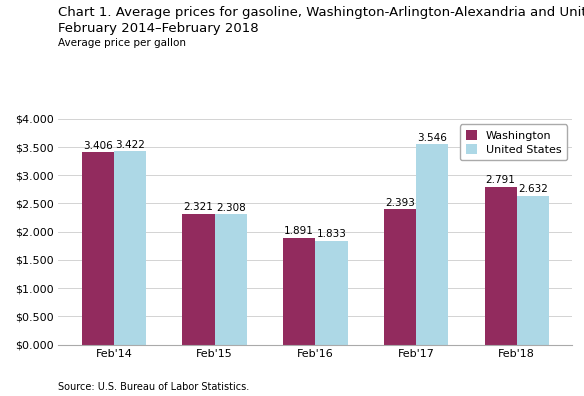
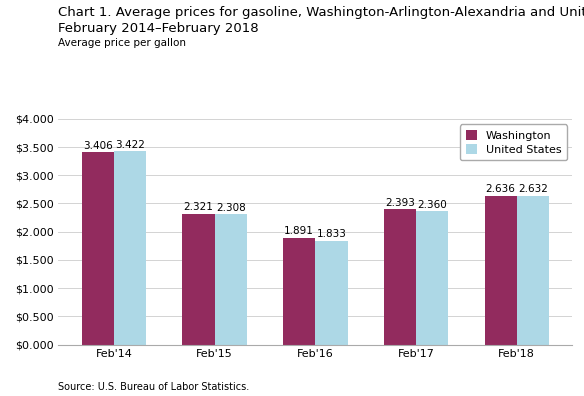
United States/Feb'17: 3.546 -> 2.360
Washington/Feb'18: 2.791 -> 2.636
